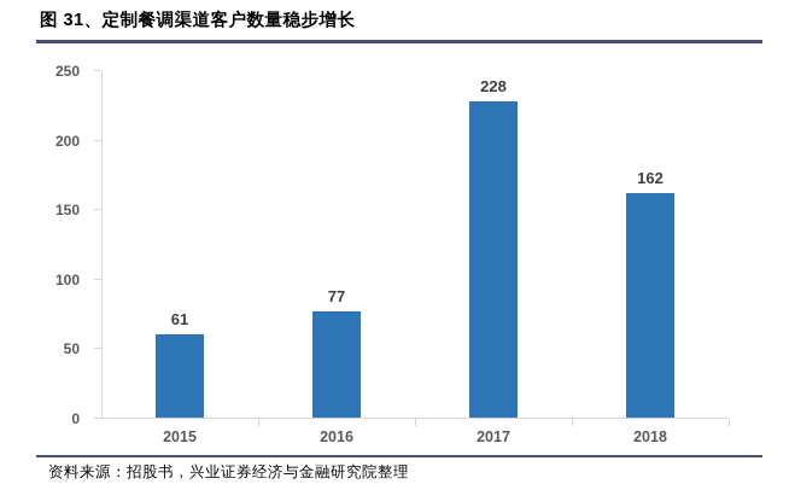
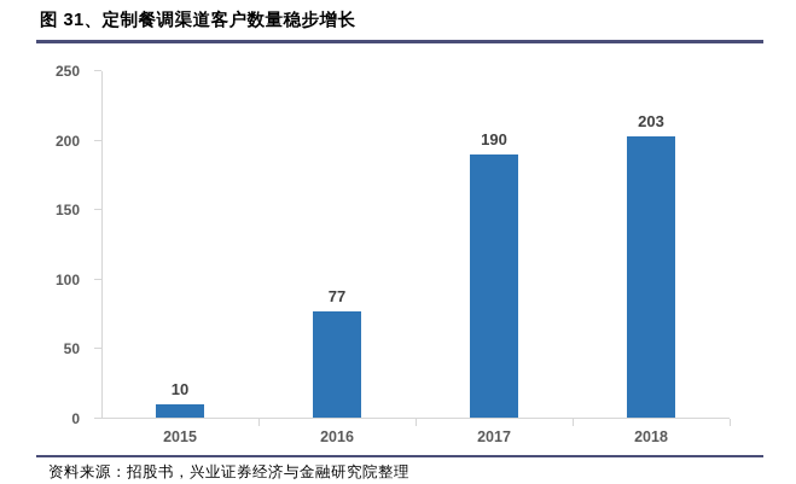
2015: 61 -> 10
2017: 228 -> 190
2018: 162 -> 203
